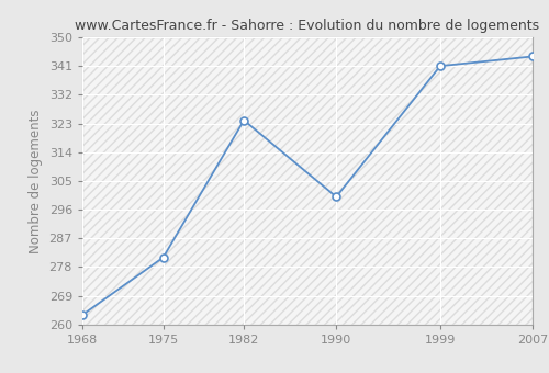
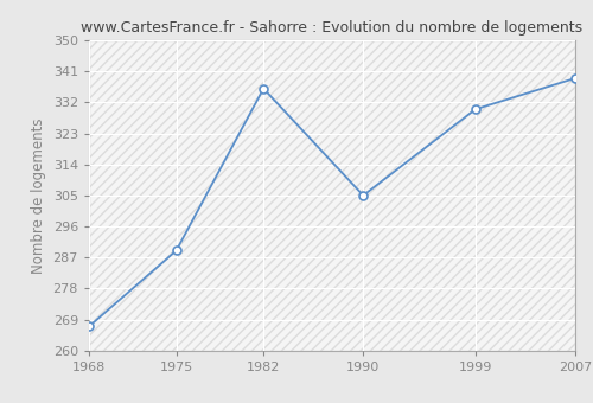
1968: 263 -> 267
1975: 281 -> 289
1982: 324 -> 336
1990: 300 -> 305
1999: 341 -> 330
2007: 344 -> 339
